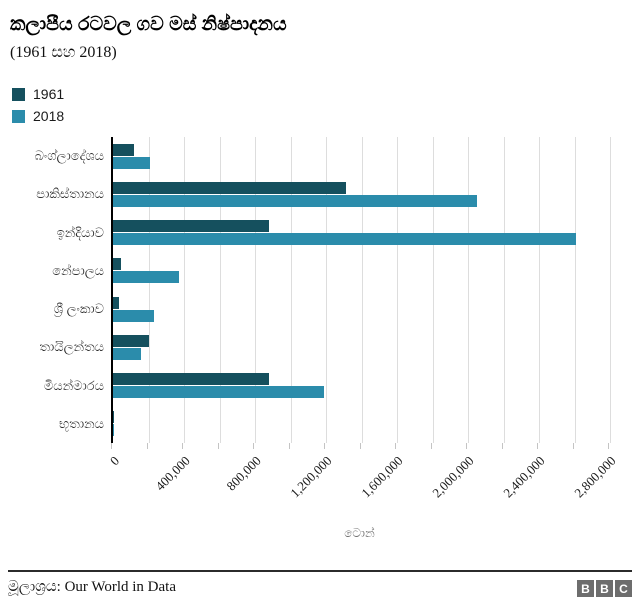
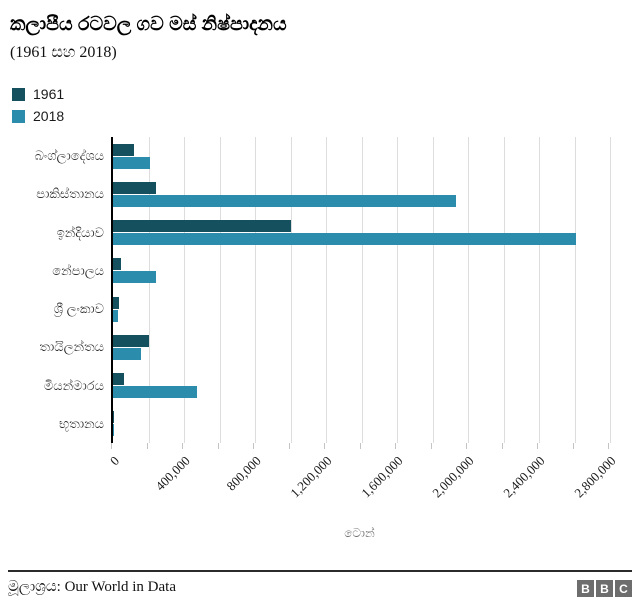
1961/පාකිස්තානය: 1310000 -> 240000
2018/පාකිස්තානය: 2050000 -> 1930000
1961/ඉන්දියාව: 880000 -> 1000000
2018/නේපාලය: 370000 -> 240000
2018/ශ්‍රී ලංකාව: 230000 -> 30000
1961/මියන්මාරය: 880000 -> 60000
2018/මියන්මාරය: 1190000 -> 480000
